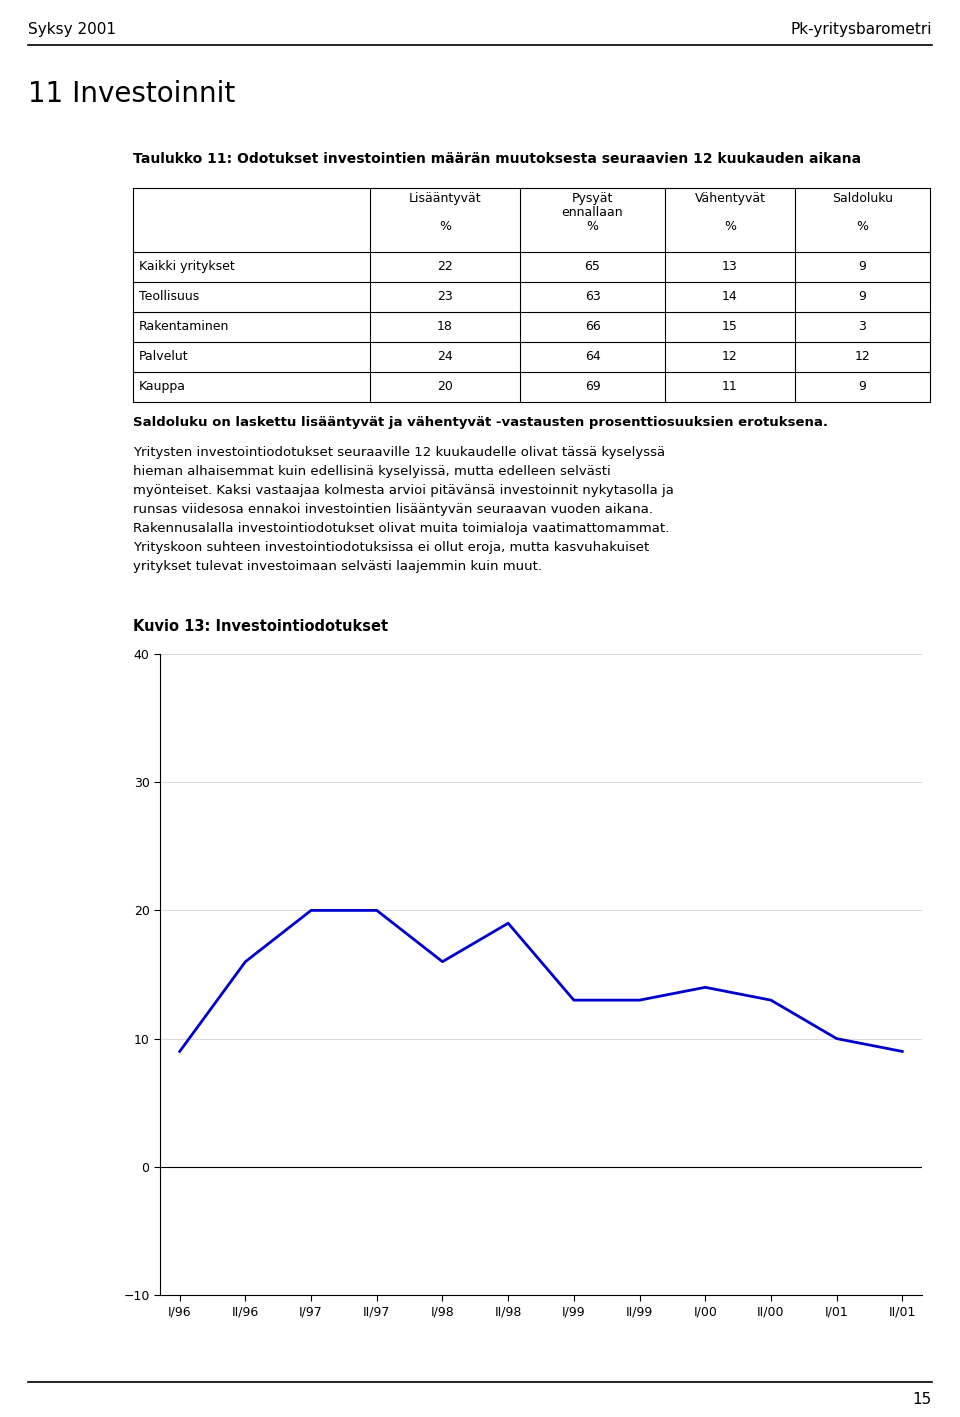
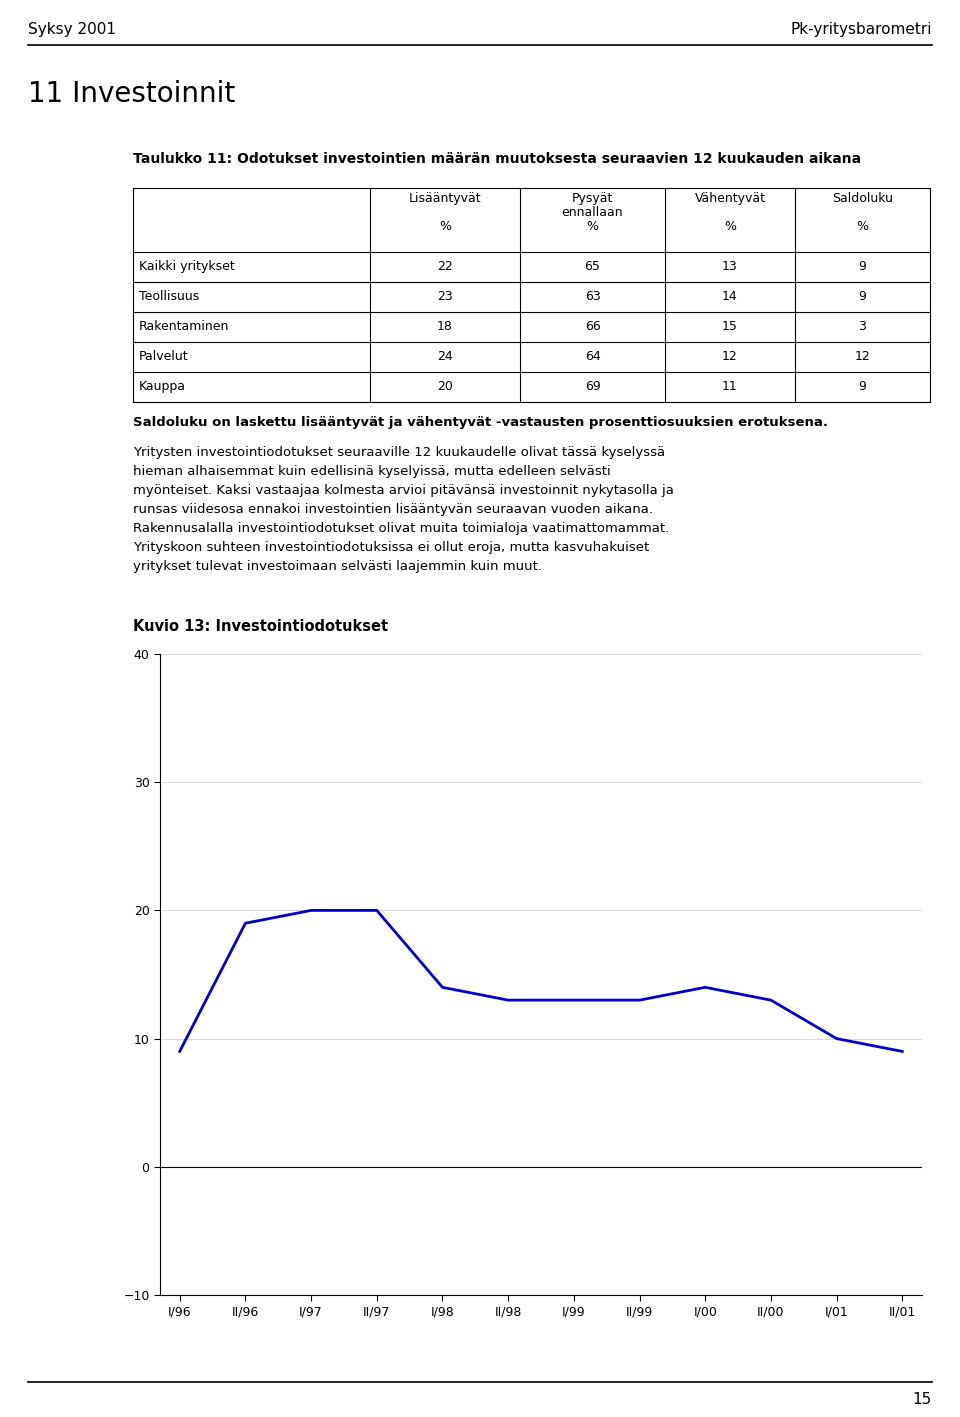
II/96: 16 -> 19
I/98: 16 -> 14
II/98: 19 -> 13
